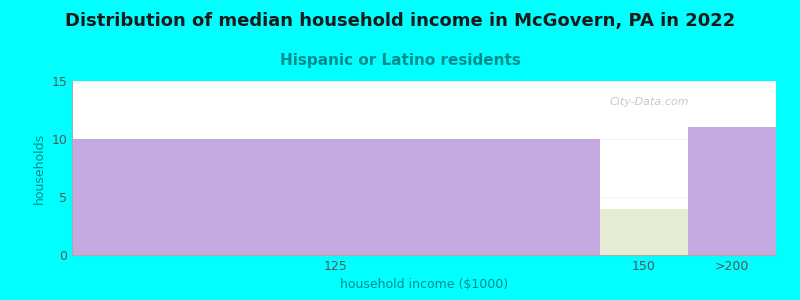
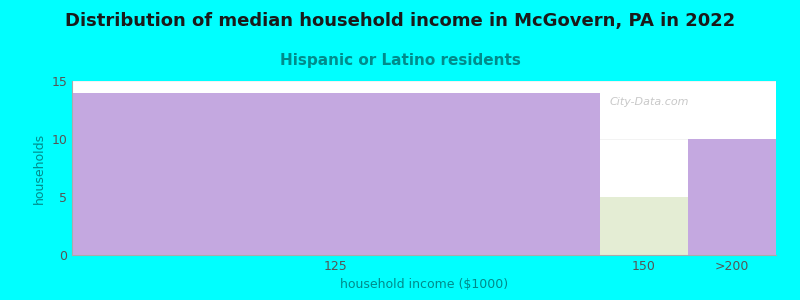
125: 10 -> 14
150: 4 -> 5
>200: 11 -> 10
